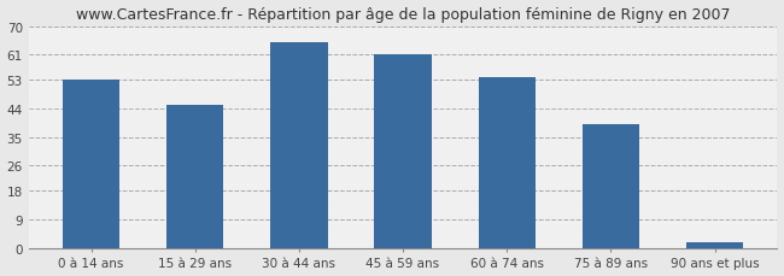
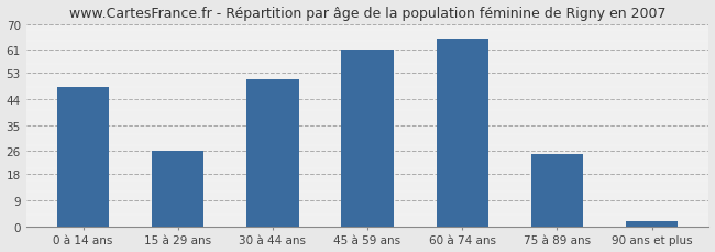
0 à 14 ans: 53 -> 48
15 à 29 ans: 45 -> 26
30 à 44 ans: 65 -> 51
60 à 74 ans: 54 -> 65
75 à 89 ans: 39 -> 25
